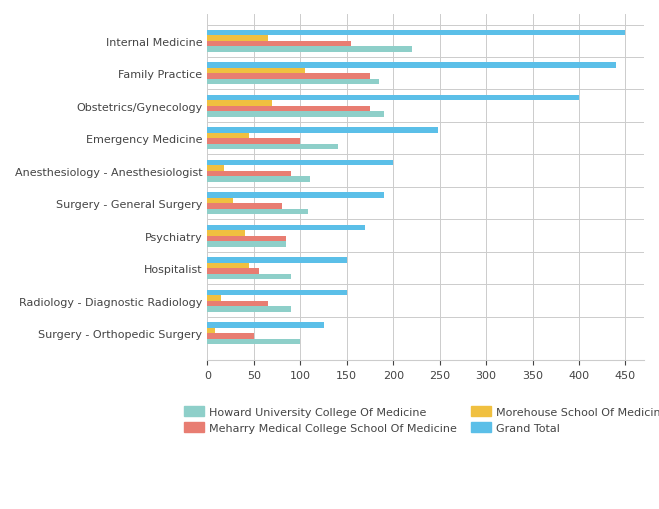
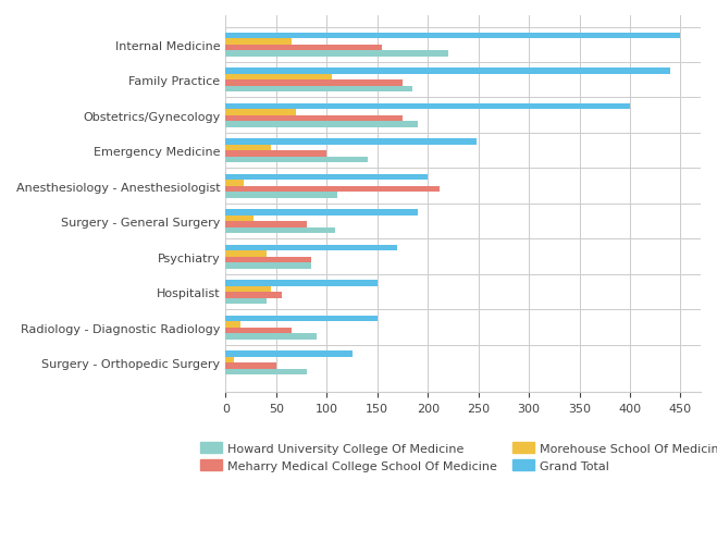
Meharry Medical College School Of Medicine/Anesthesiology - Anesthesiologist: 90 -> 212
Howard University College Of Medicine/Hospitalist: 90 -> 40
Howard University College Of Medicine/Surgery - Orthopedic Surgery: 100 -> 80
